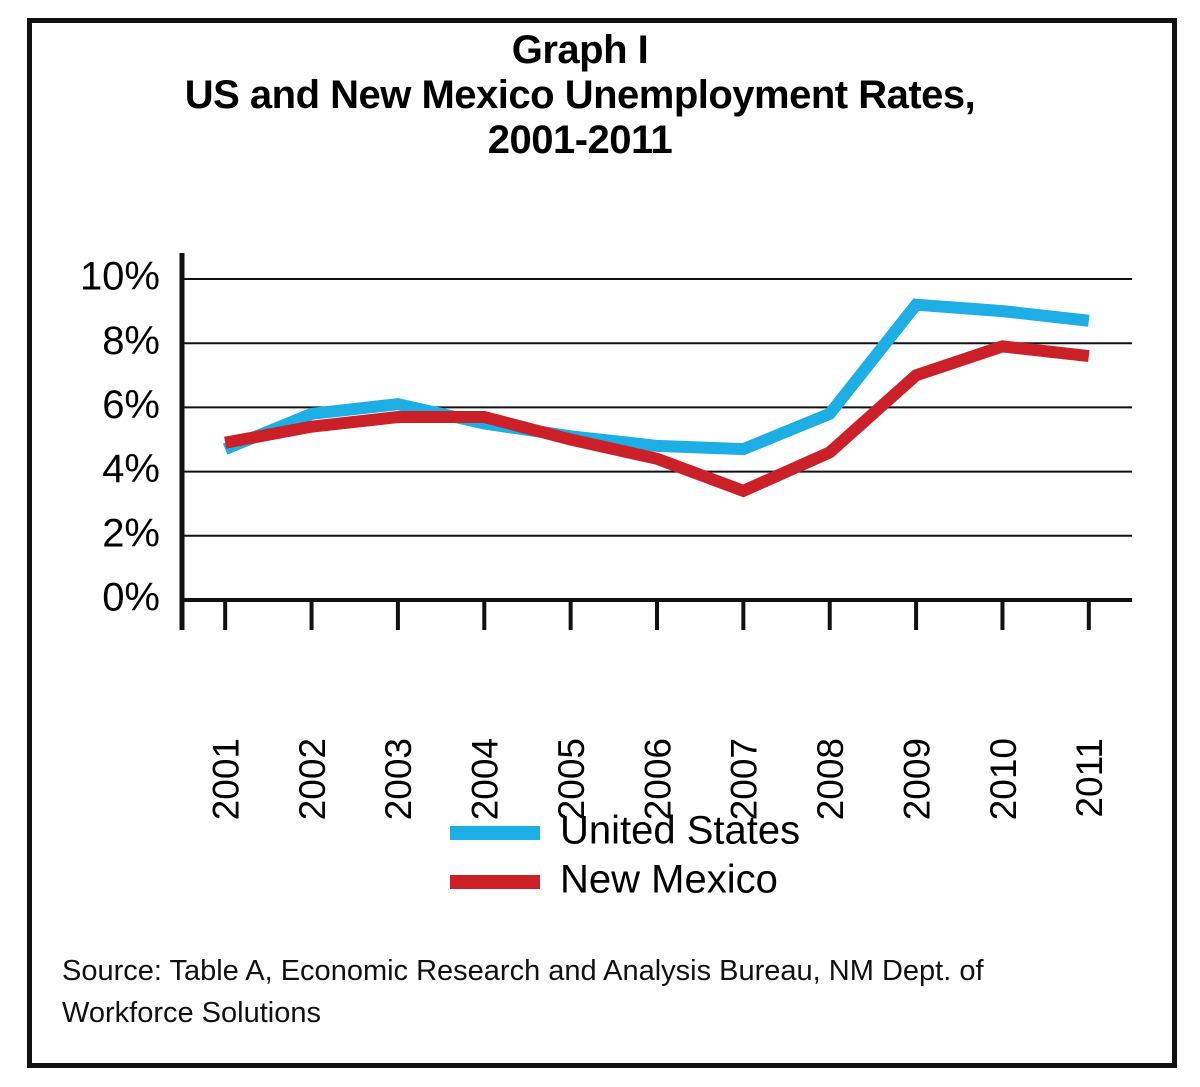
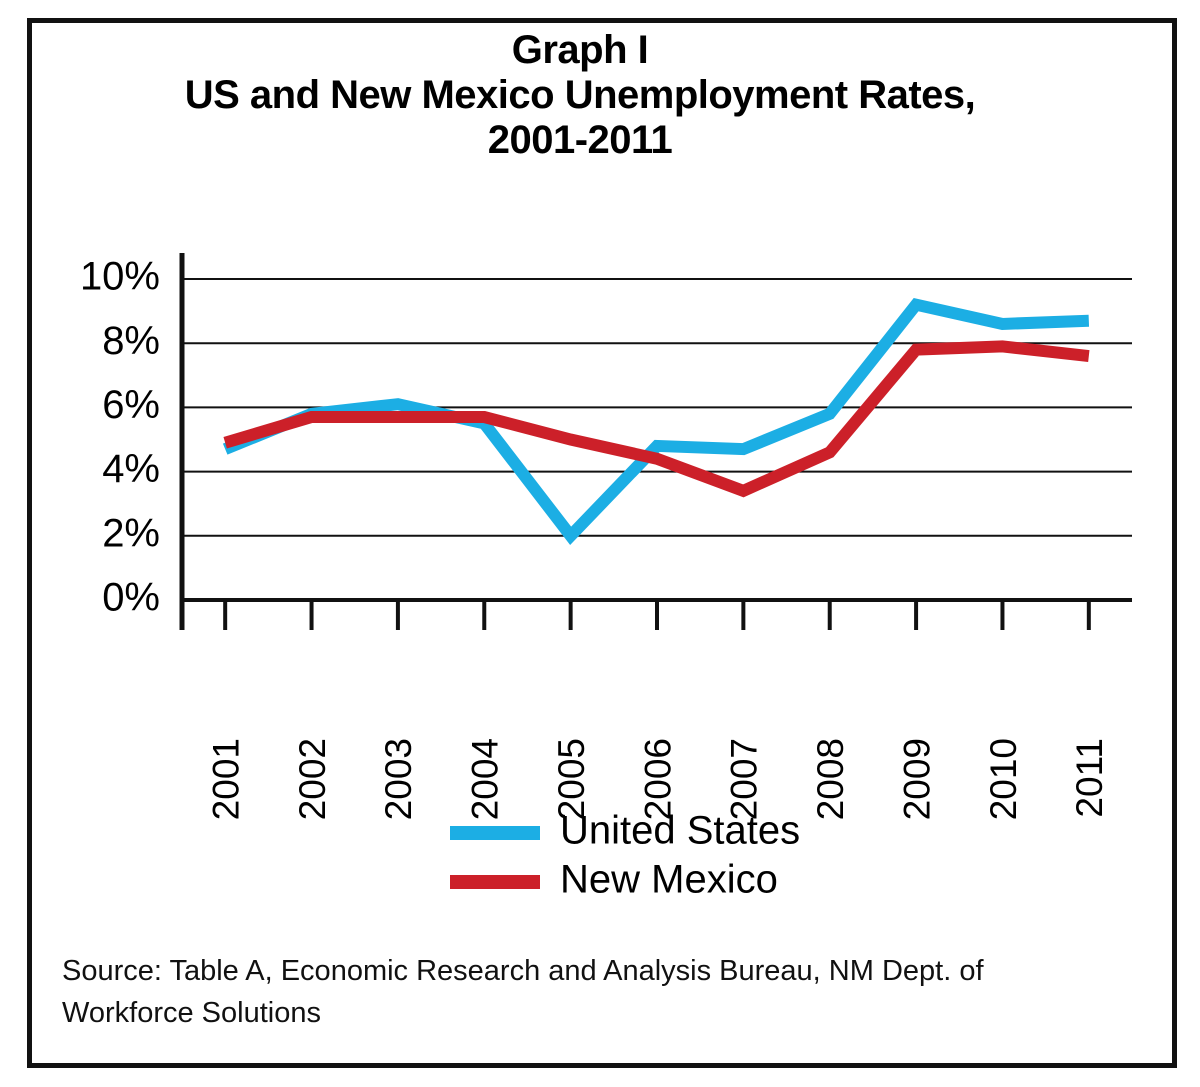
New Mexico/2002: 5.4% -> 5.7%
United States/2005: 5.1% -> 2.0%
New Mexico/2009: 7.0% -> 7.8%
United States/2010: 9.0% -> 8.6%
